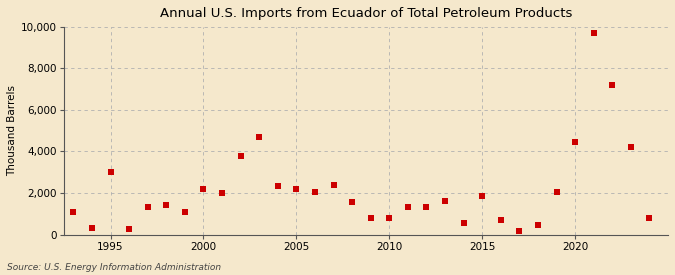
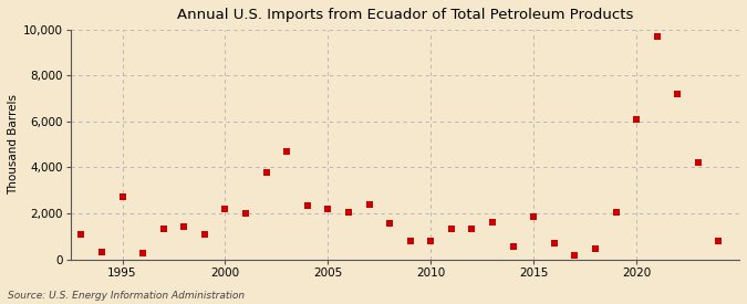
1995: 3,000 -> 2,700
2020: 4,450 -> 6,100
